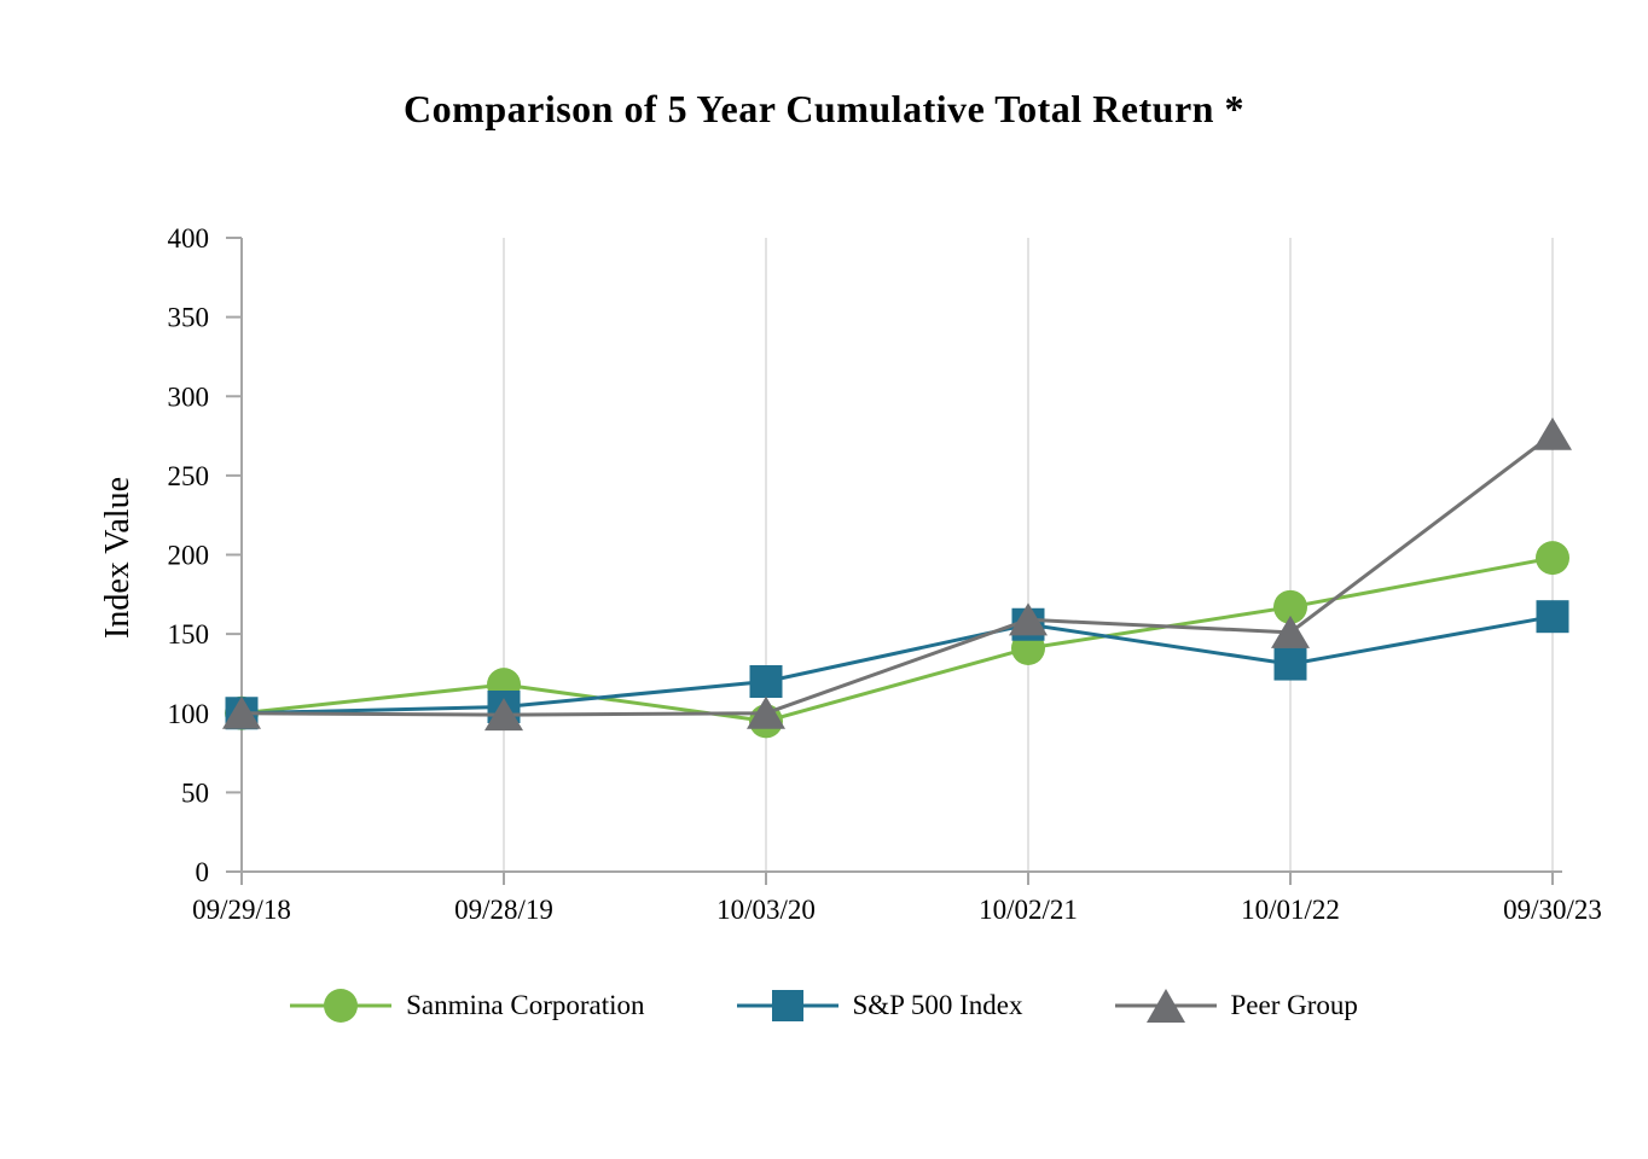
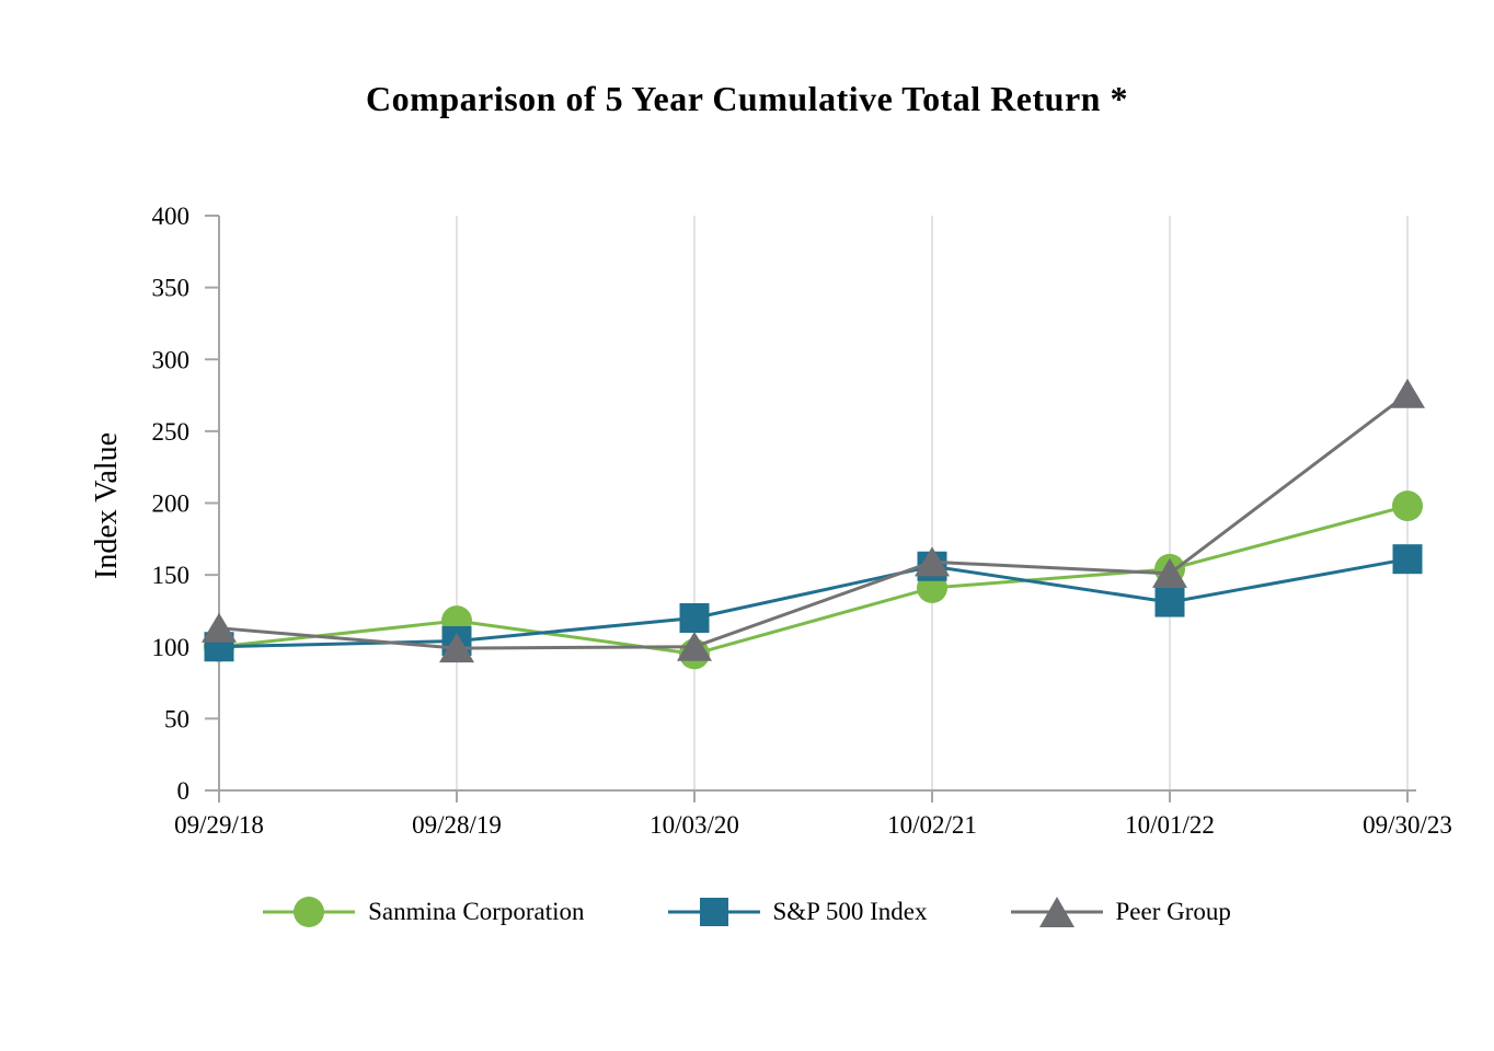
Peer Group/09/29/18: 100 -> 113
Sanmina Corporation/10/01/22: 167 -> 154
